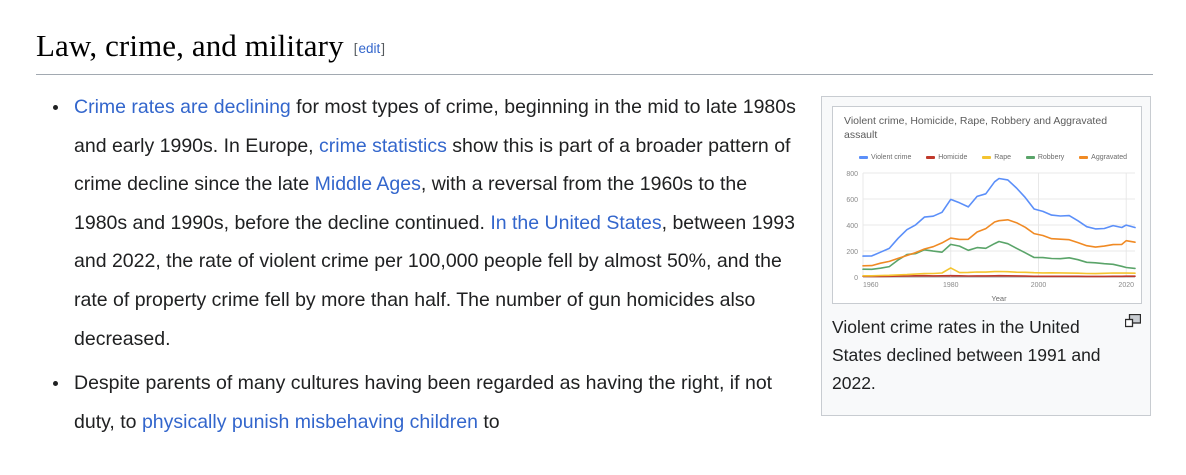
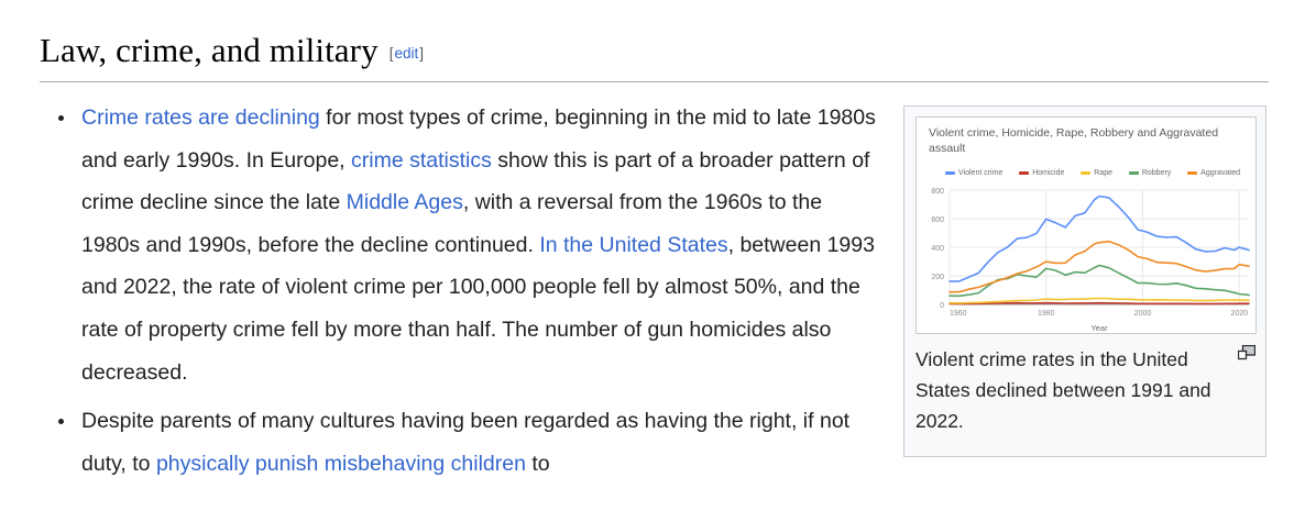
Rape/1980: 70 -> 40
